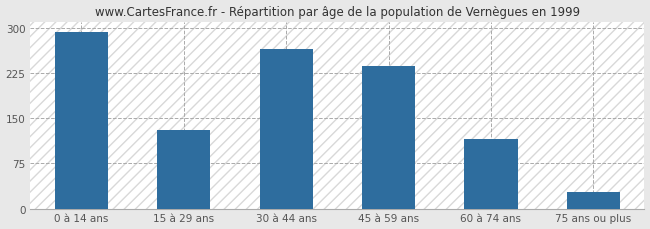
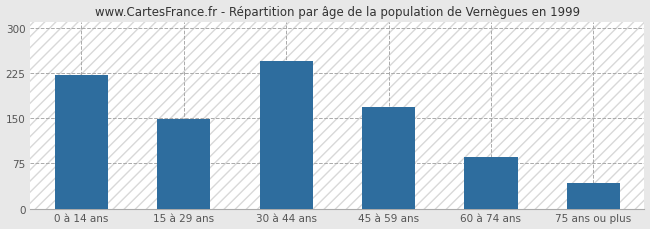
0 à 14 ans: 292 -> 222
15 à 29 ans: 130 -> 148
30 à 44 ans: 264 -> 245
45 à 59 ans: 236 -> 168
60 à 74 ans: 116 -> 85
75 ans ou plus: 28 -> 42
